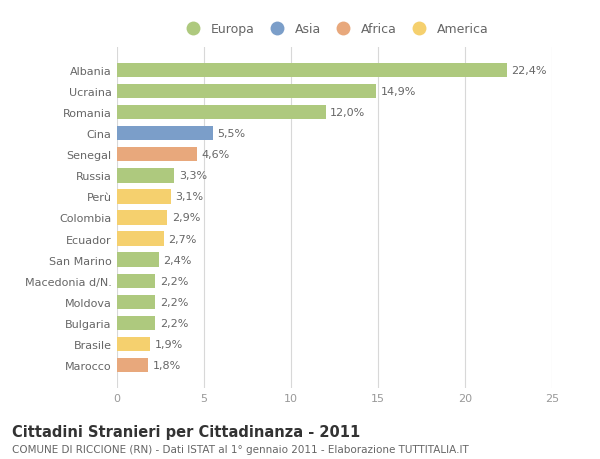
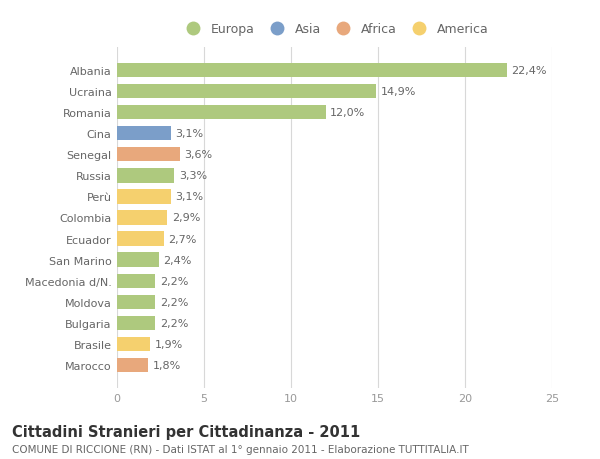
Cina: 5,5% -> 3,1%
Senegal: 4,6% -> 3,6%
